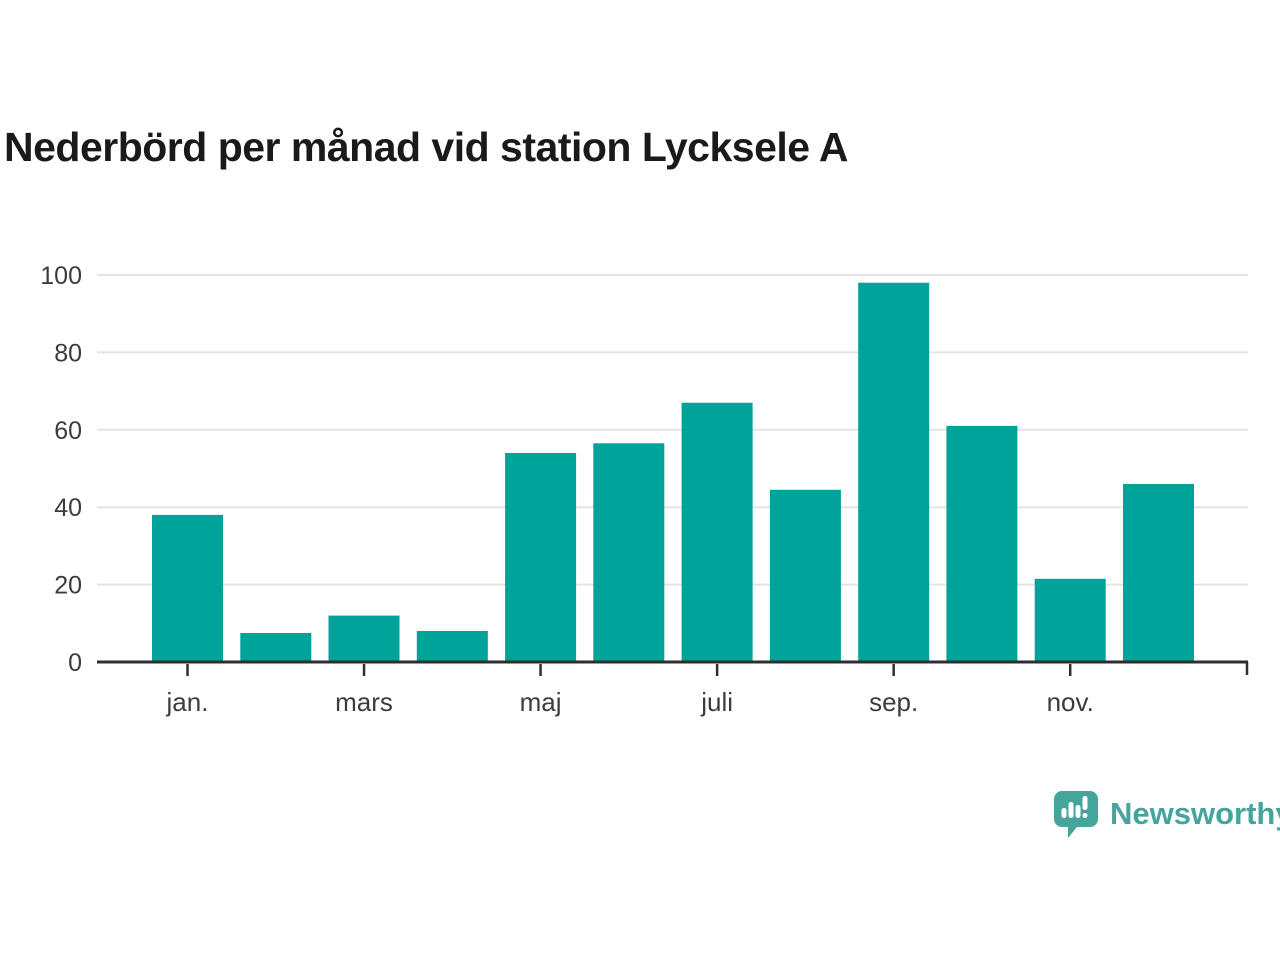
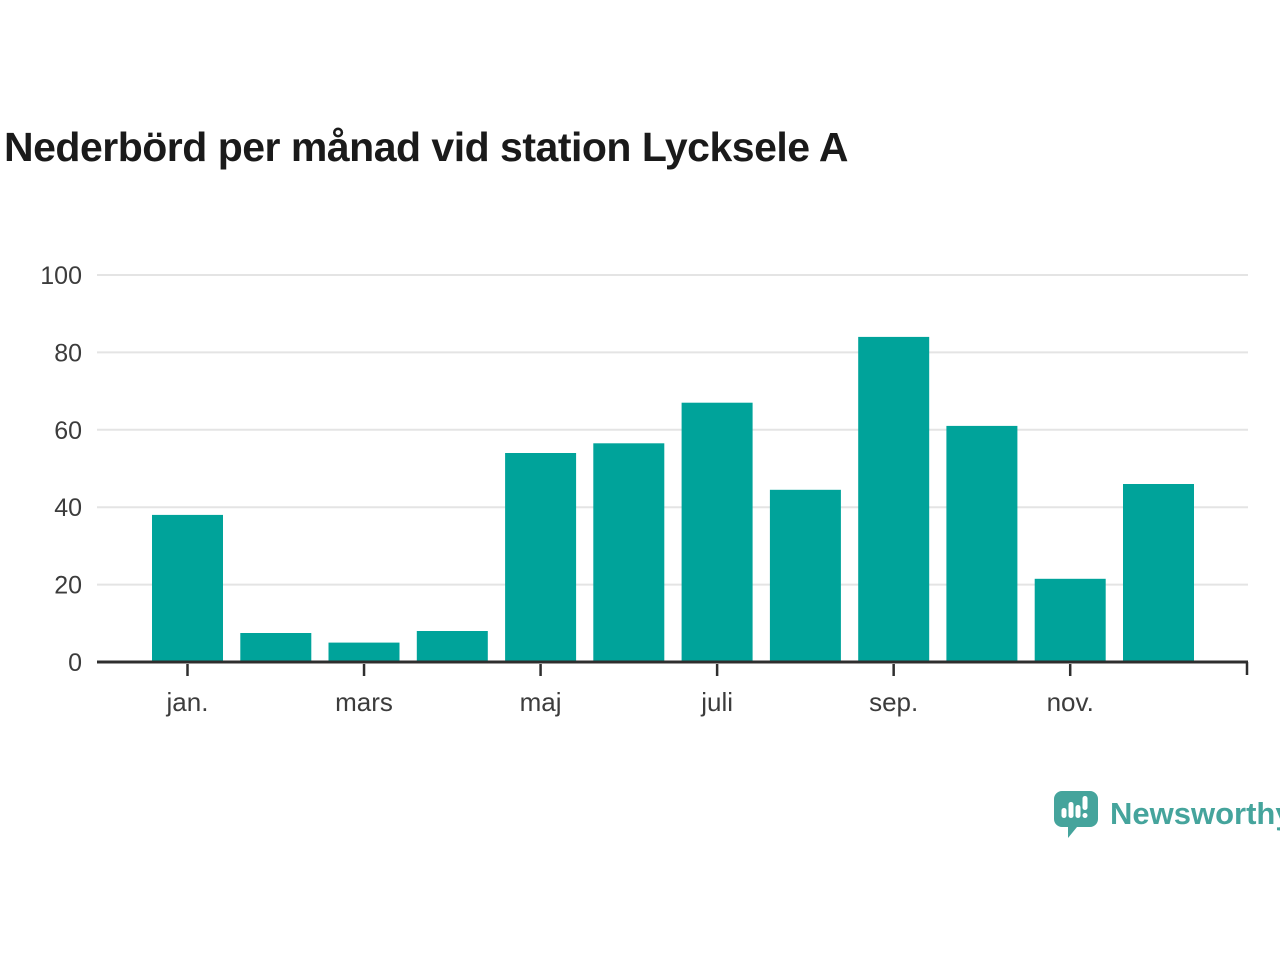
mars: 12 -> 5
sep.: 98 -> 84
